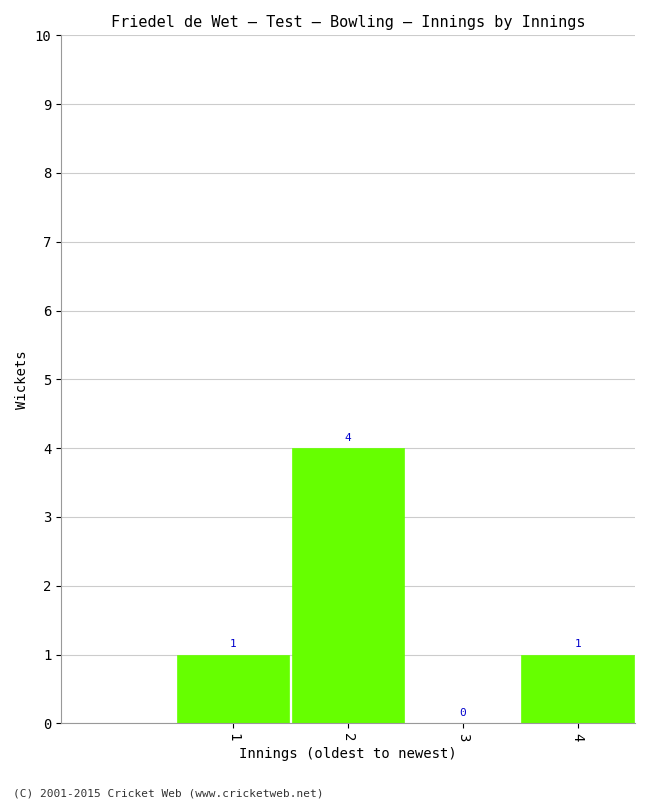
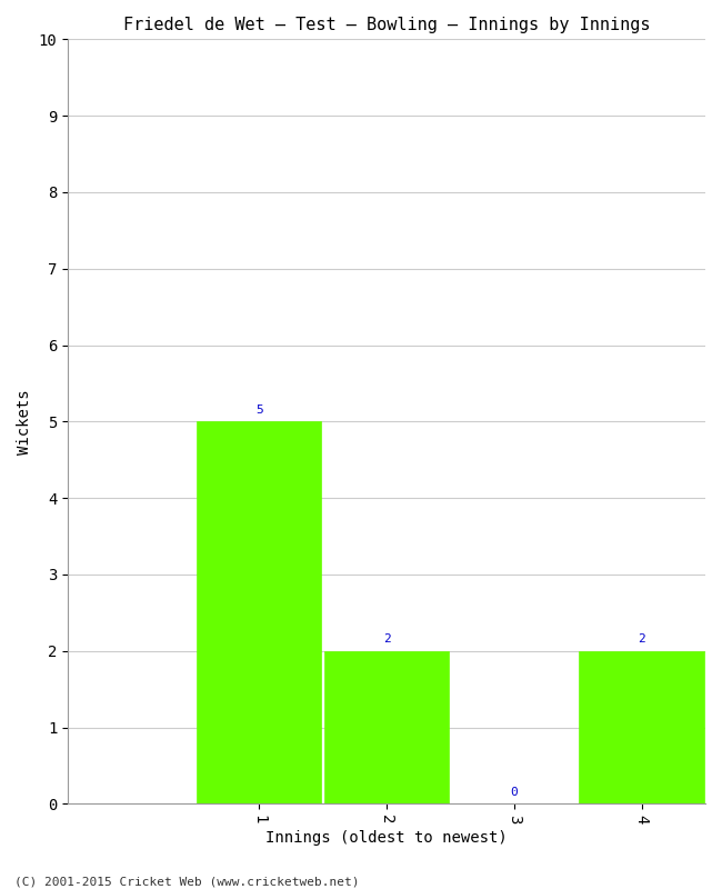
1: 1 -> 5
2: 4 -> 2
4: 1 -> 2
